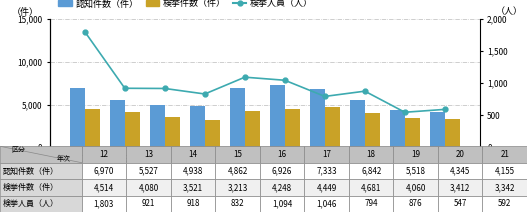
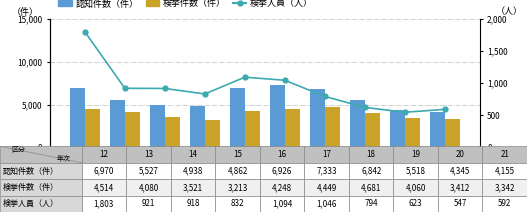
検挙人員（人）/19: 876 -> 623
